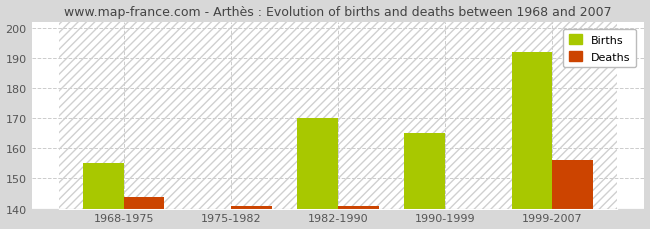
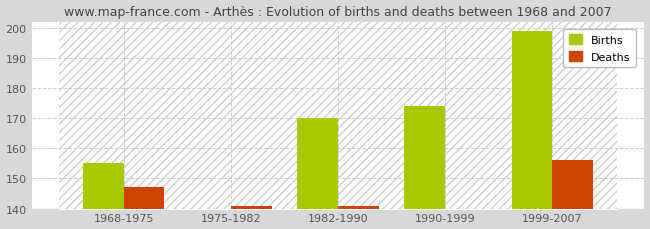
Deaths/1968-1975: 144 -> 147
Births/1990-1999: 165 -> 174
Births/1999-2007: 192 -> 199
